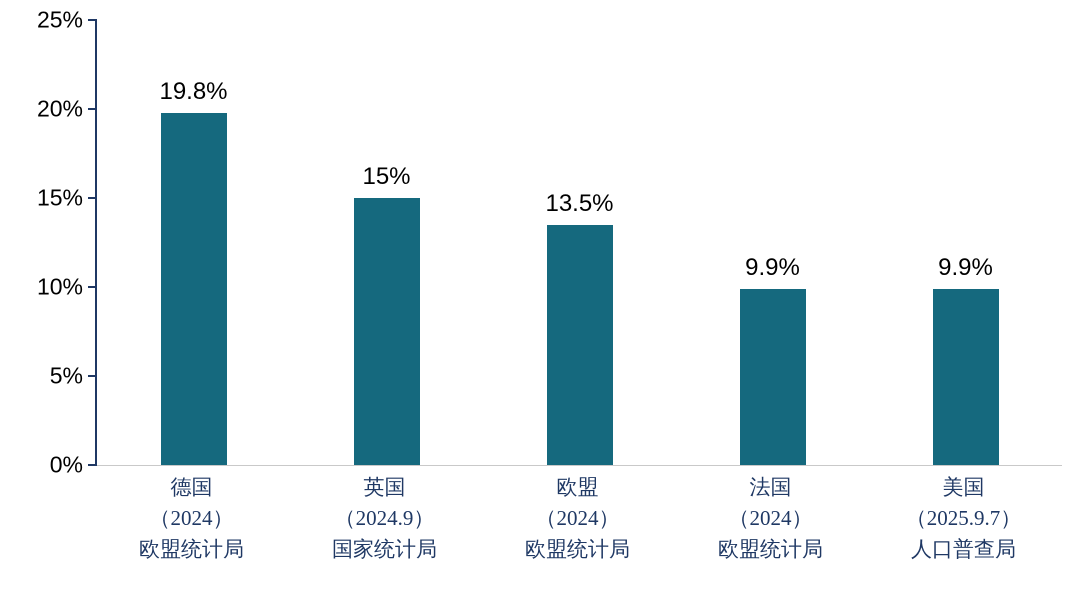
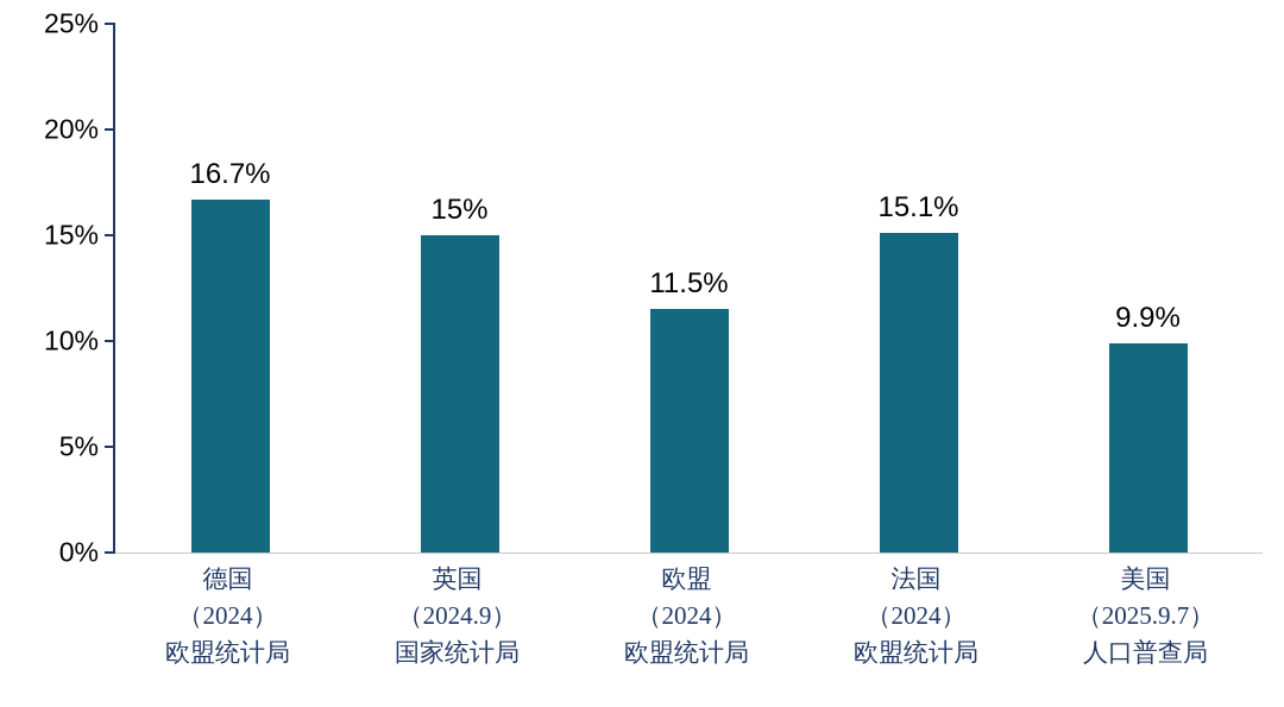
德国 （2024） 欧盟统计局: 19.8% -> 16.7%
欧盟 （2024） 欧盟统计局: 13.5% -> 11.5%
法国 （2024） 欧盟统计局: 9.9% -> 15.1%
